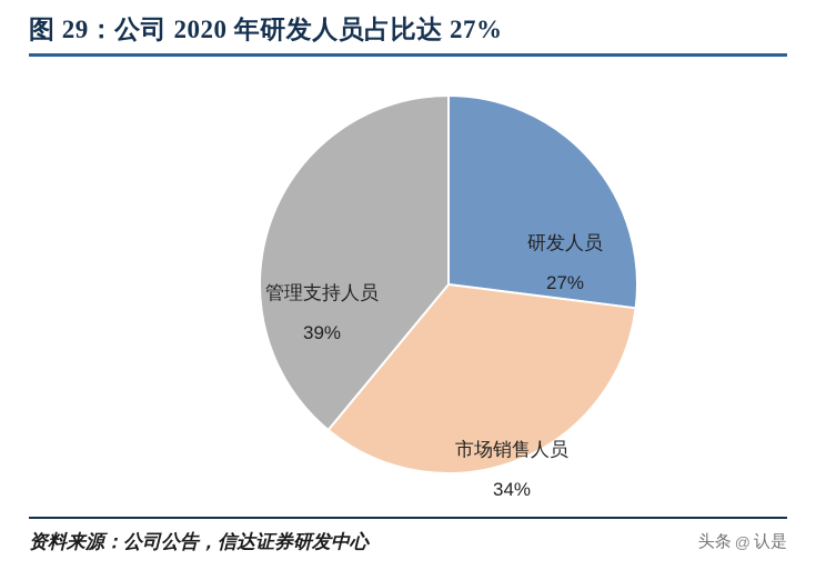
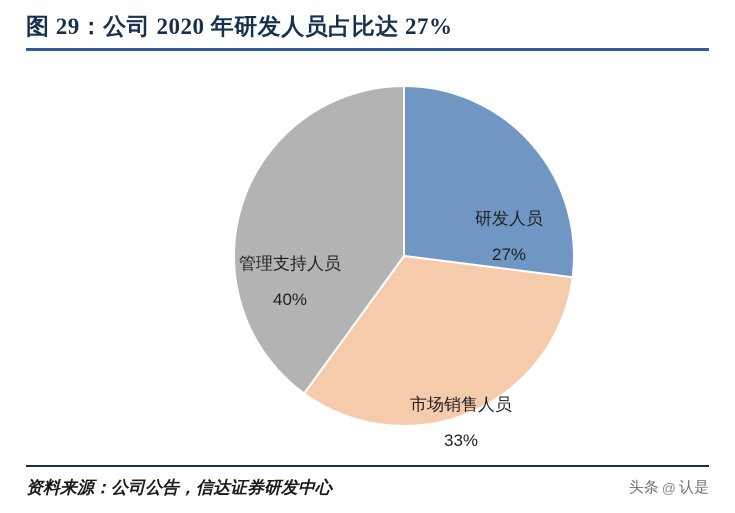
市场销售人员: 34% -> 33%
管理支持人员: 39% -> 40%
